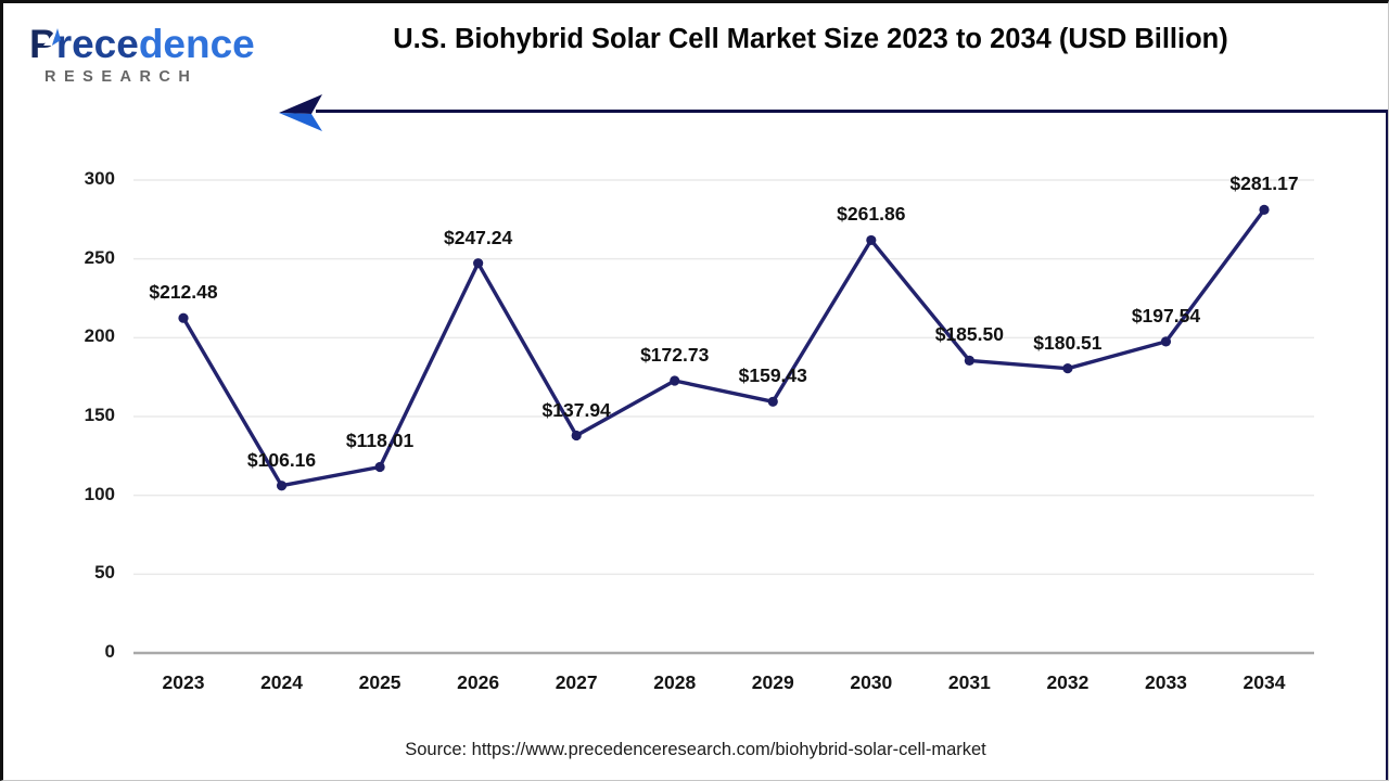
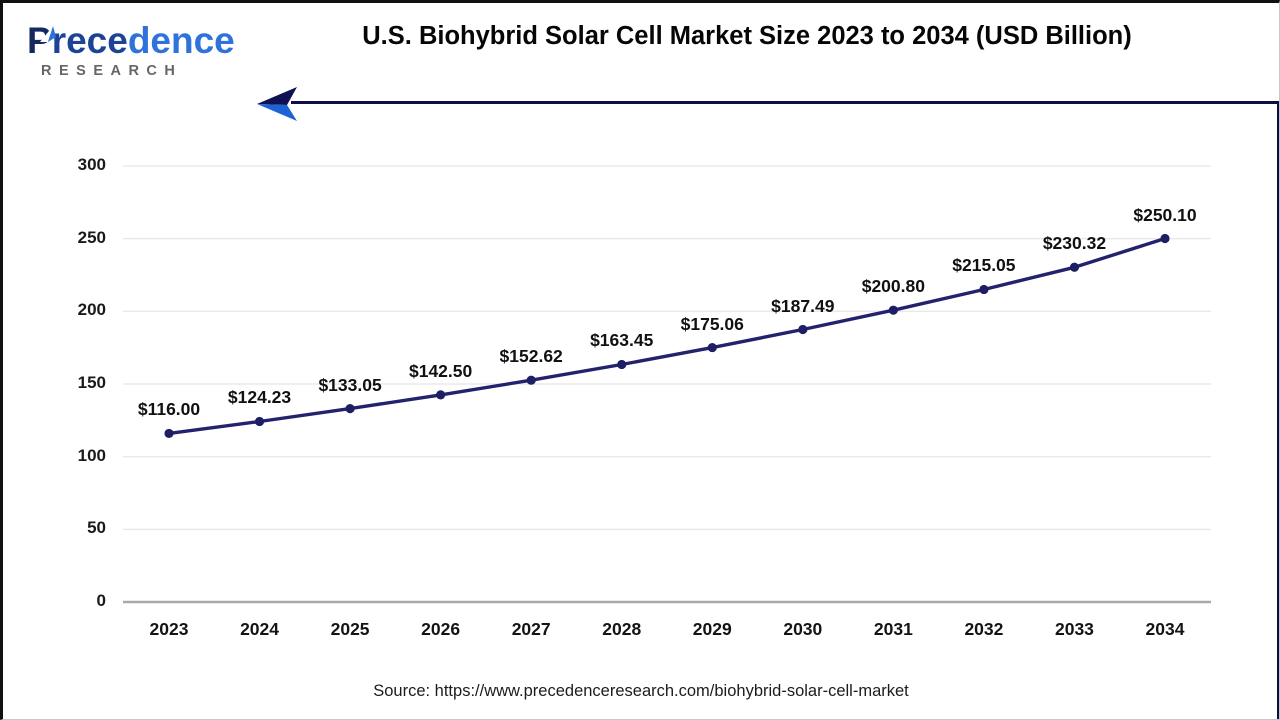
2023: $212.48 -> $116.00
2024: $106.16 -> $124.23
2025: $118.01 -> $133.05
2026: $247.24 -> $142.50
2027: $137.94 -> $152.62
2028: $172.73 -> $163.45
2029: $159.43 -> $175.06
2030: $261.86 -> $187.49
2031: $185.50 -> $200.80
2032: $180.51 -> $215.05
2033: $197.54 -> $230.32
2034: $281.17 -> $250.10
